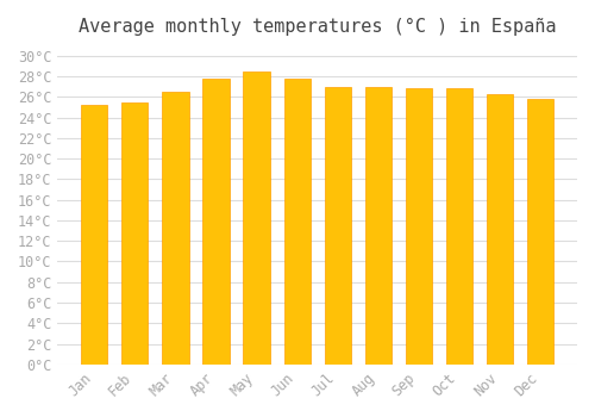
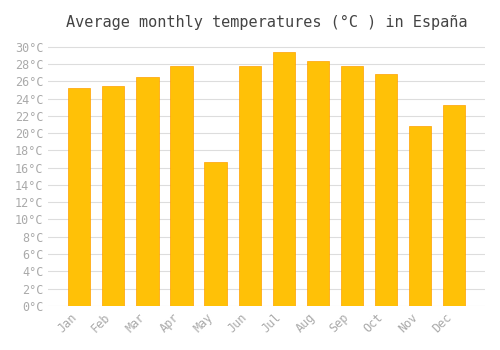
May: 28.5°C -> 16.6°C
Jul: 27.0°C -> 29.4°C
Aug: 27.0°C -> 28.4°C
Sep: 26.8°C -> 27.8°C
Nov: 26.3°C -> 20.8°C
Dec: 25.8°C -> 23.2°C
